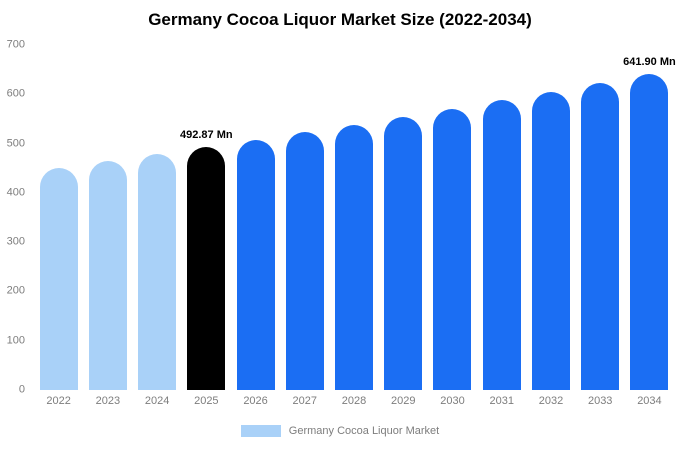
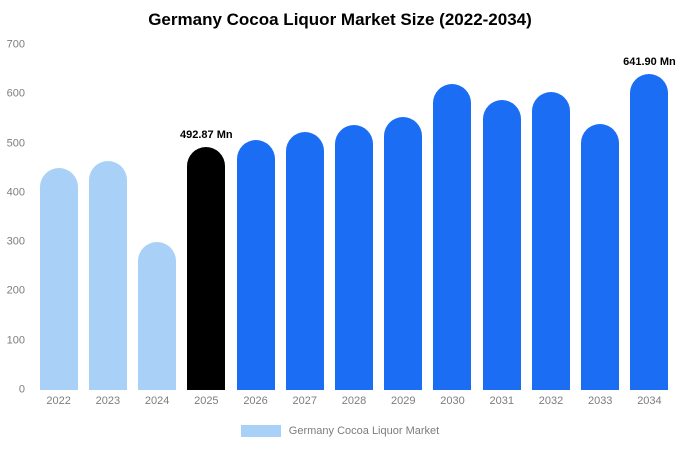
2024: 480 -> 300
2030: 570 -> 620
2033: 620 -> 540
